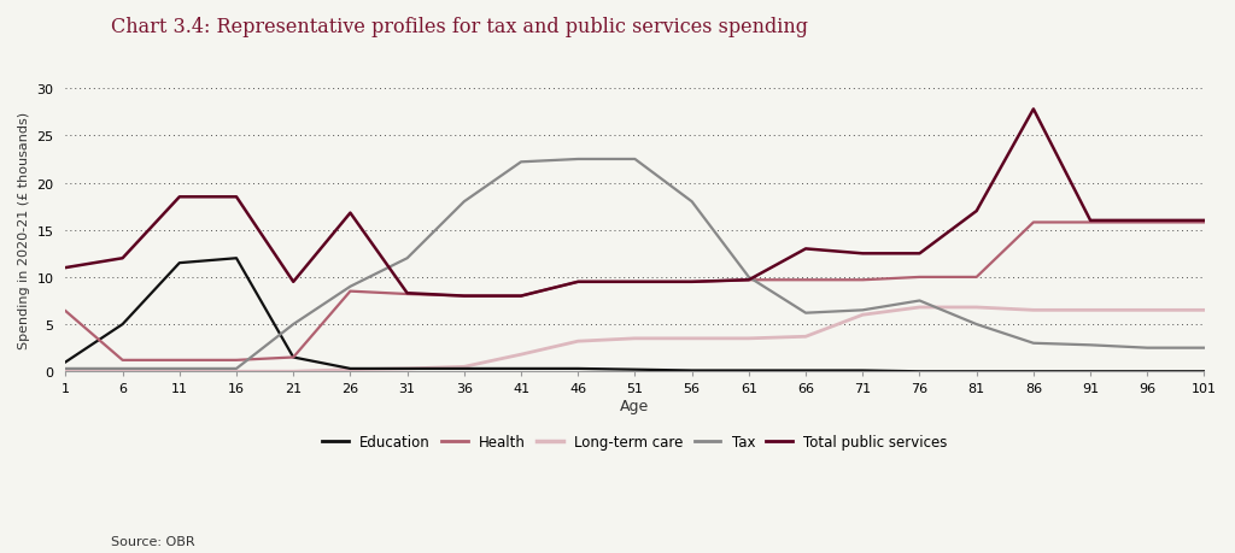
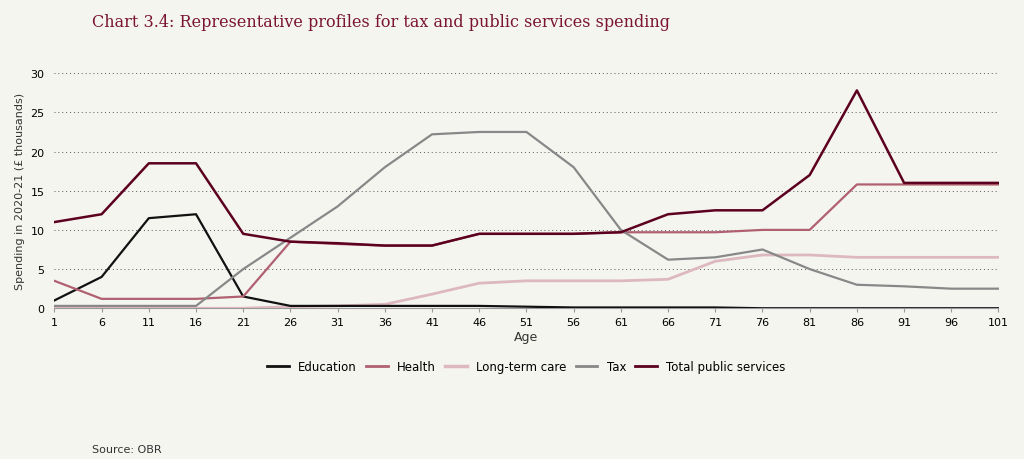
Health/1: 6.4 -> 3.5
Education/6: 5.0 -> 4.0
Total public services/26: 16.8 -> 8.5
Tax/31: 12.0 -> 13.0
Total public services/66: 13.0 -> 12.0
